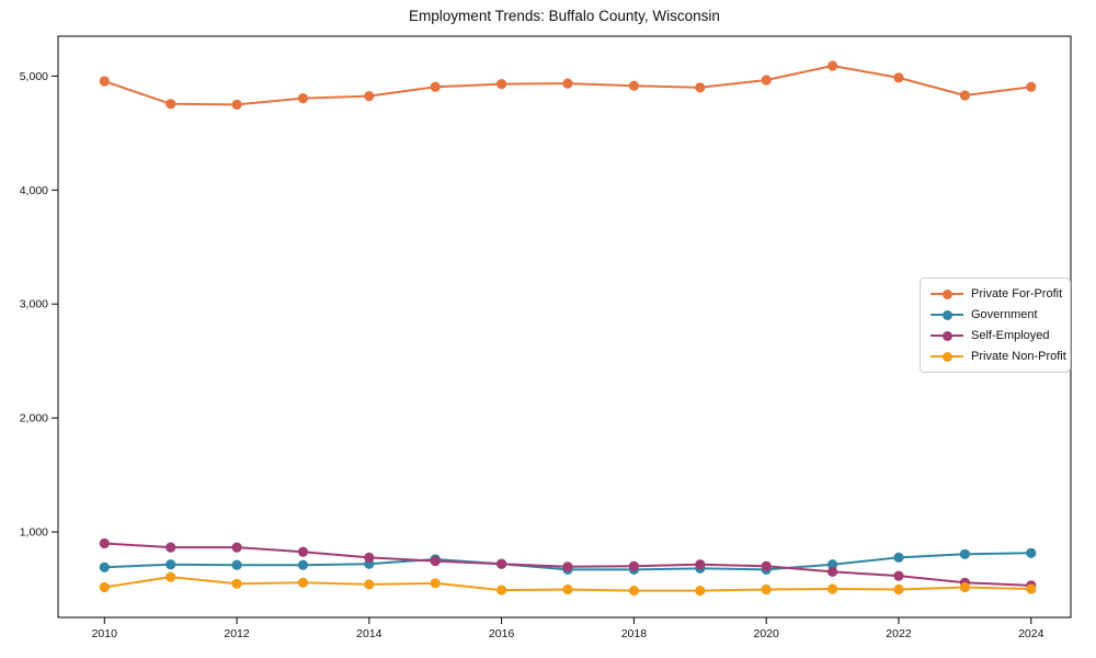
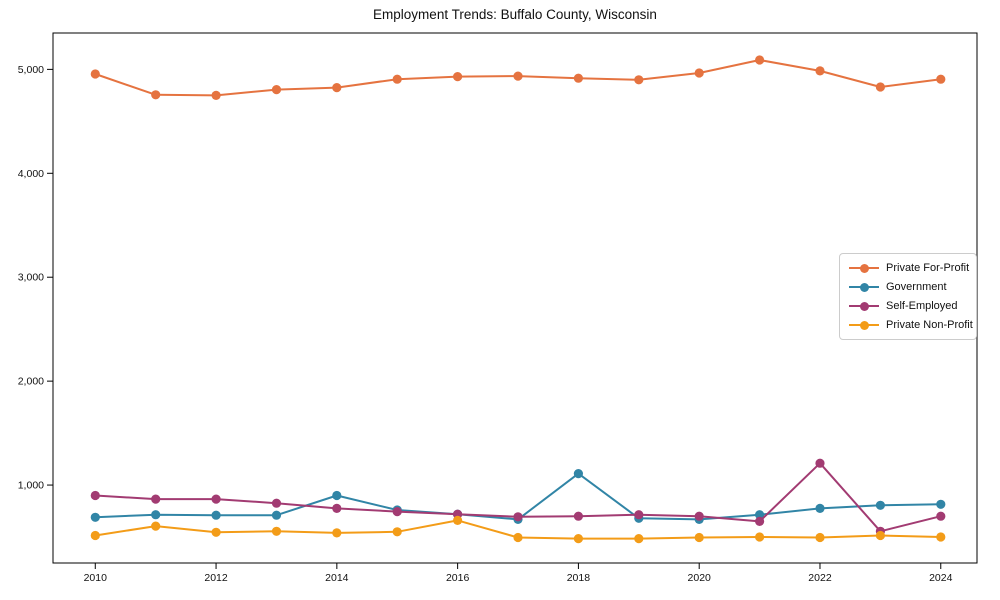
Government/2014: 720 -> 900
Private Non-Profit/2016: 490 -> 660
Government/2018: 670 -> 1110
Self-Employed/2022: 620 -> 1210
Self-Employed/2024: 530 -> 700
